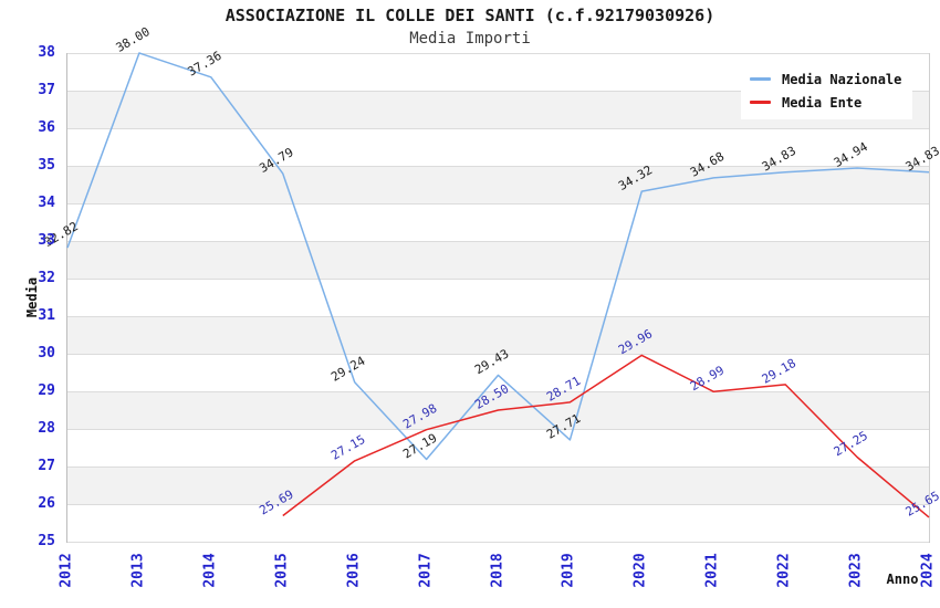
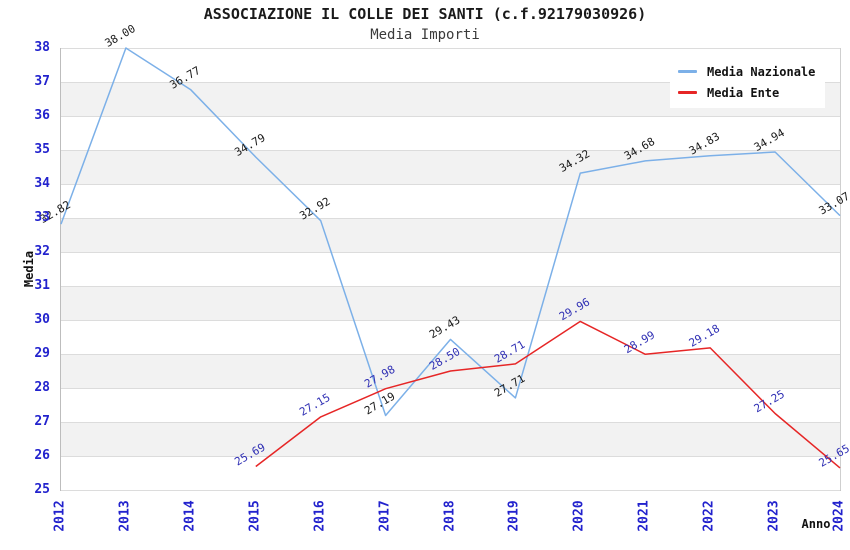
Media Nazionale/2014: 37.36 -> 36.77
Media Nazionale/2016: 29.24 -> 32.92
Media Nazionale/2024: 34.83 -> 33.07
